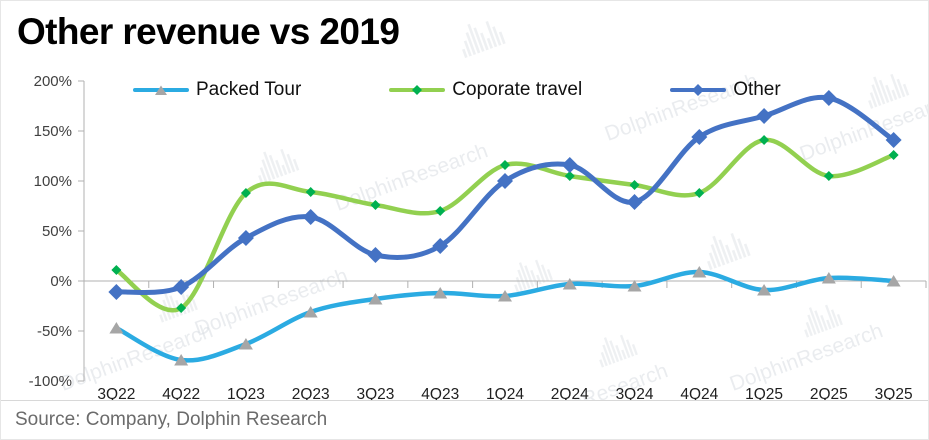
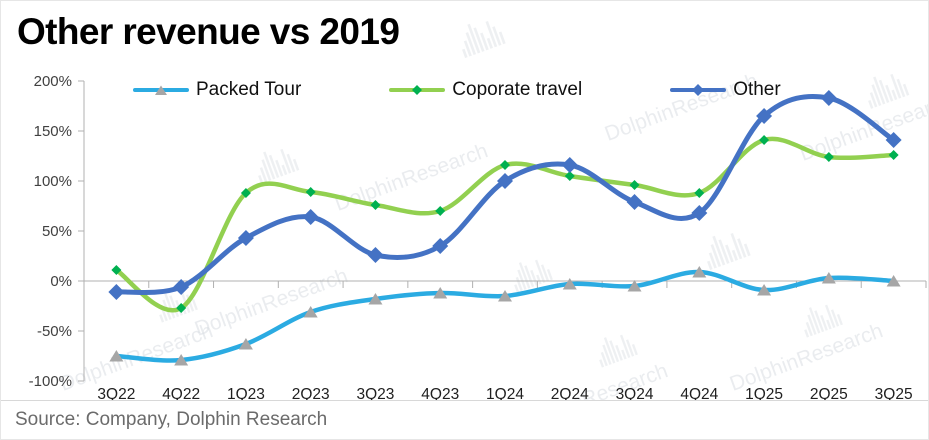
Packed Tour/3Q22: -47% -> -75%
Other/4Q24: 144% -> 68%
Coporate travel/2Q25: 105% -> 124%
